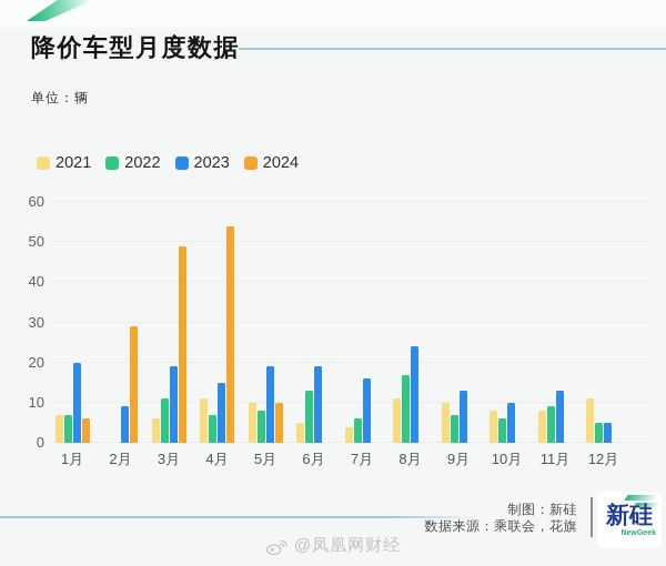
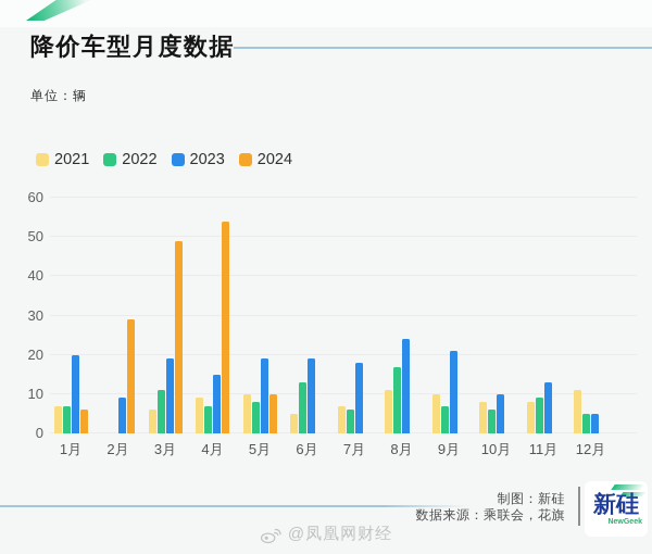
2021/4月: 11 -> 9
2021/7月: 4 -> 7
2023/7月: 16 -> 18
2023/9月: 13 -> 21
